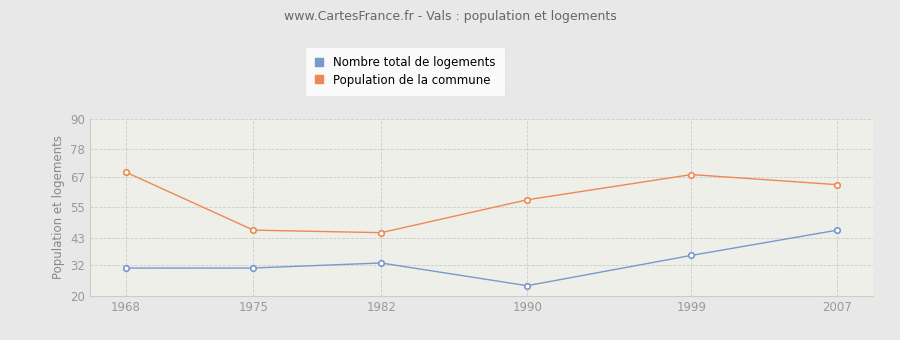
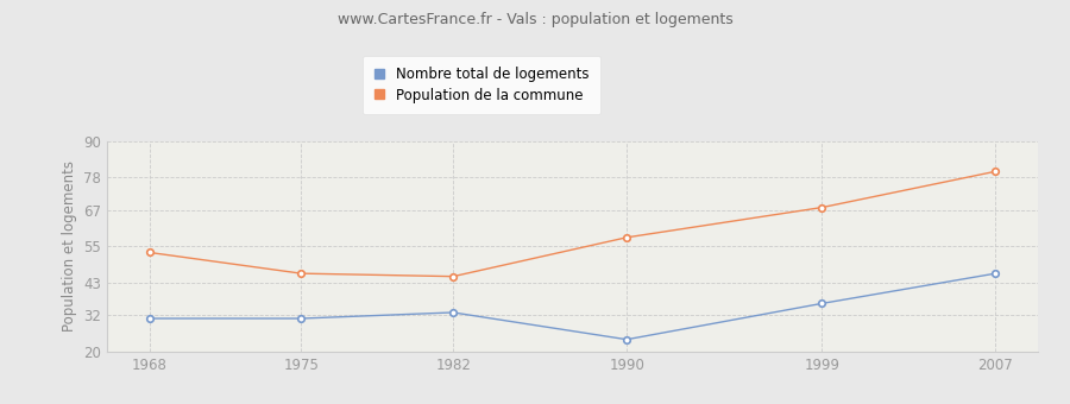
Population de la commune/1968: 69 -> 53
Population de la commune/2007: 64 -> 80
